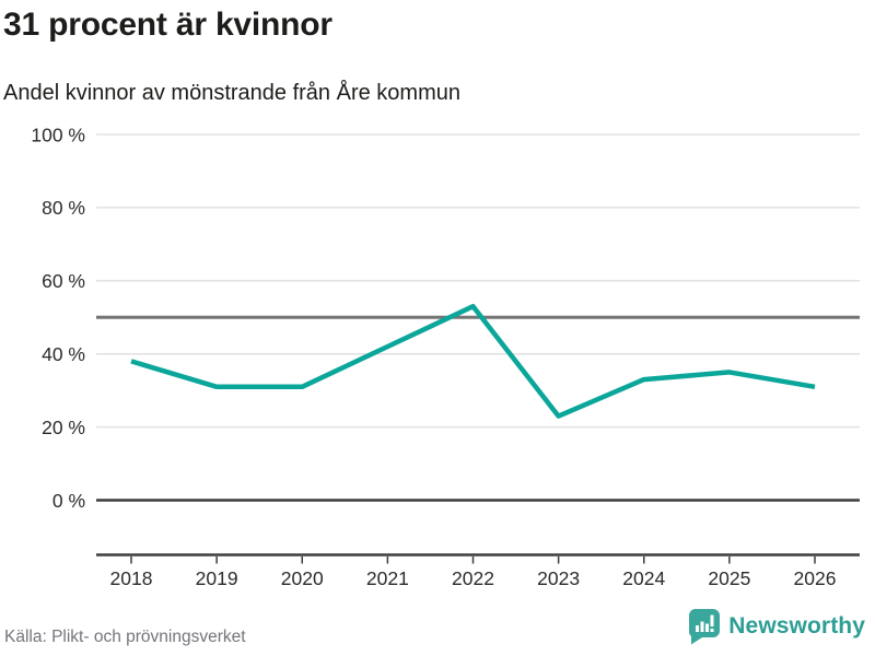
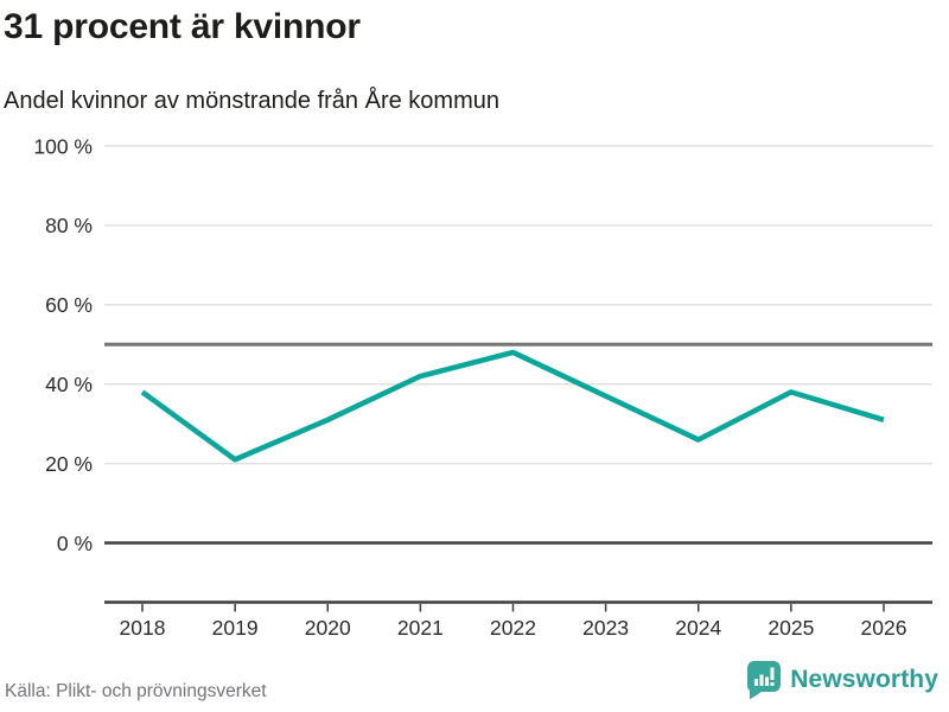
2019: 31% -> 21%
2022: 53% -> 48%
2023: 23% -> 37%
2024: 33% -> 26%
2025: 35% -> 38%
